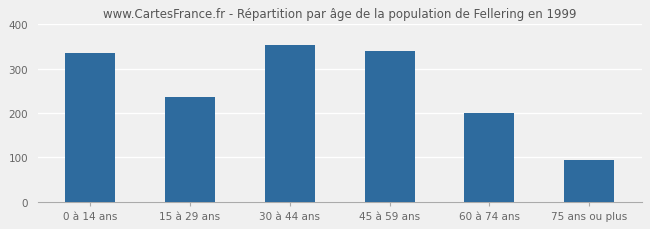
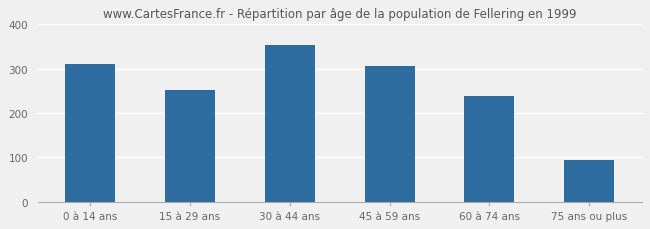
0 à 14 ans: 335 -> 311
15 à 29 ans: 235 -> 252
45 à 59 ans: 340 -> 305
60 à 74 ans: 200 -> 239
